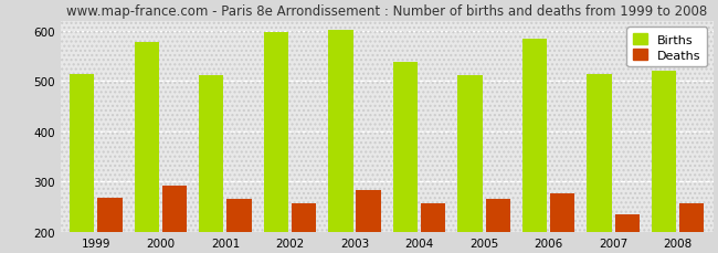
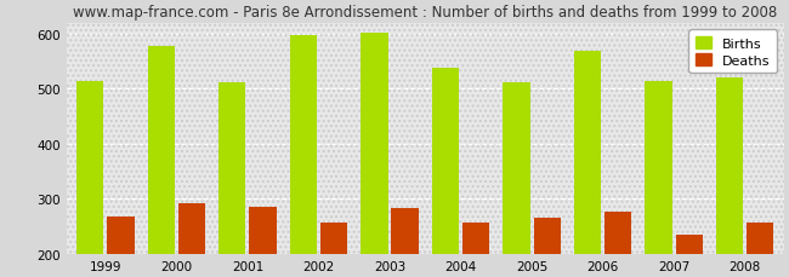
Deaths/2001: 265 -> 285
Births/2006: 585 -> 568
